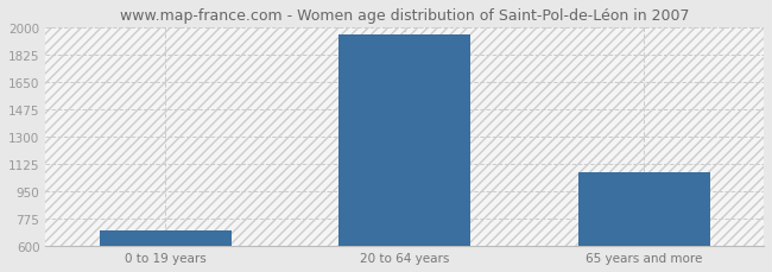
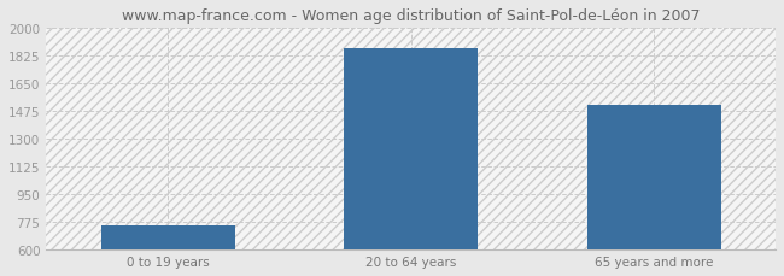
0 to 19 years: 700 -> 750
20 to 64 years: 1950 -> 1870
65 years and more: 1080 -> 1510
